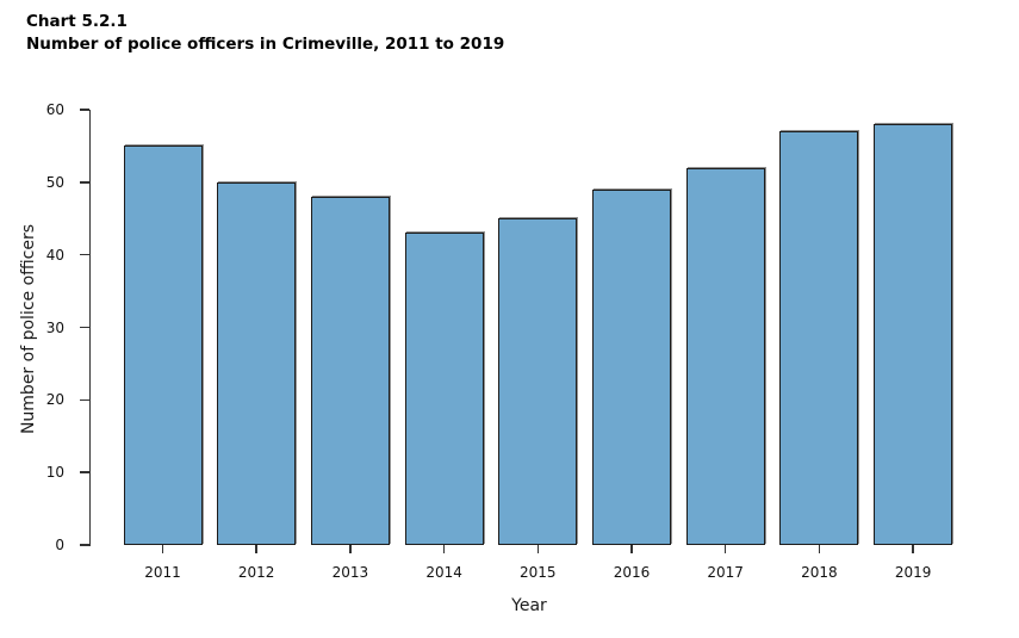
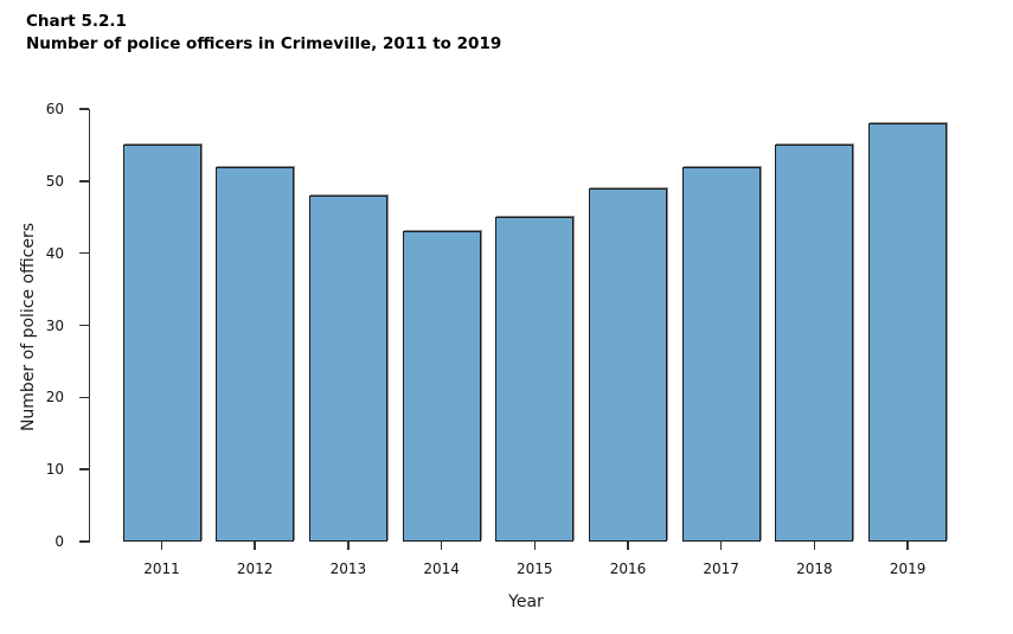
2012: 50 -> 52
2018: 57 -> 55
